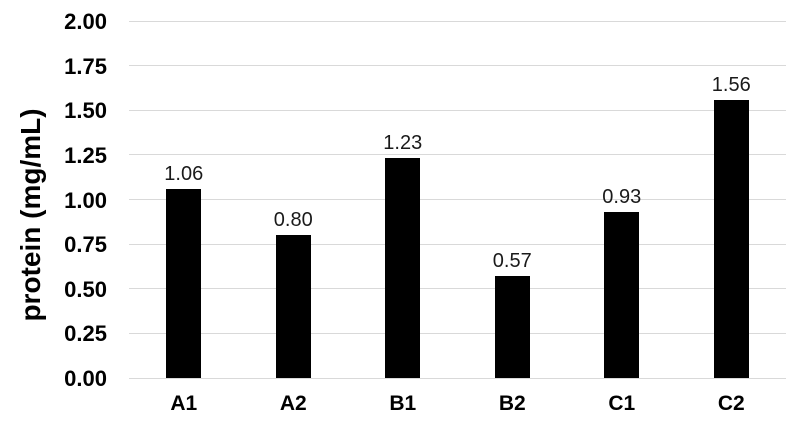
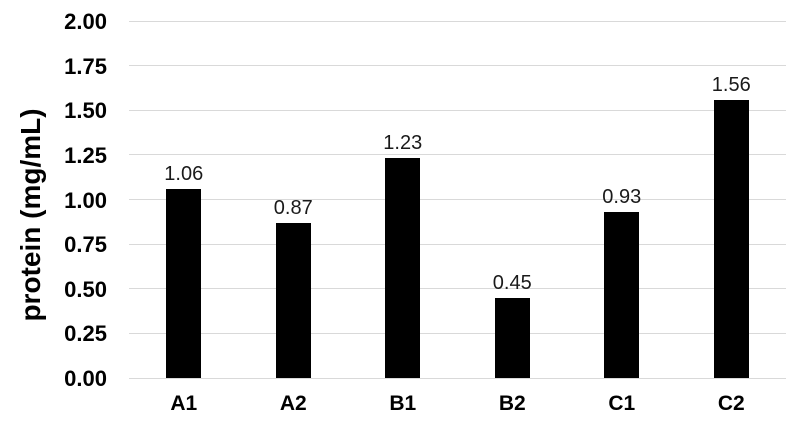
A2: 0.80 -> 0.87
B2: 0.57 -> 0.45
